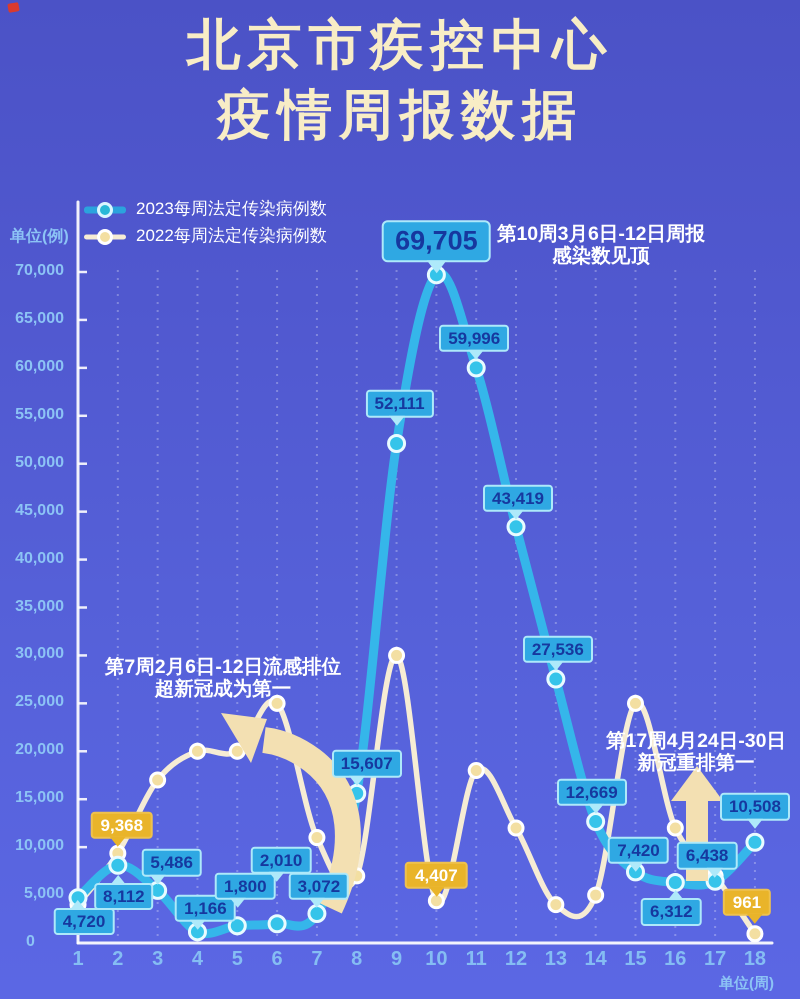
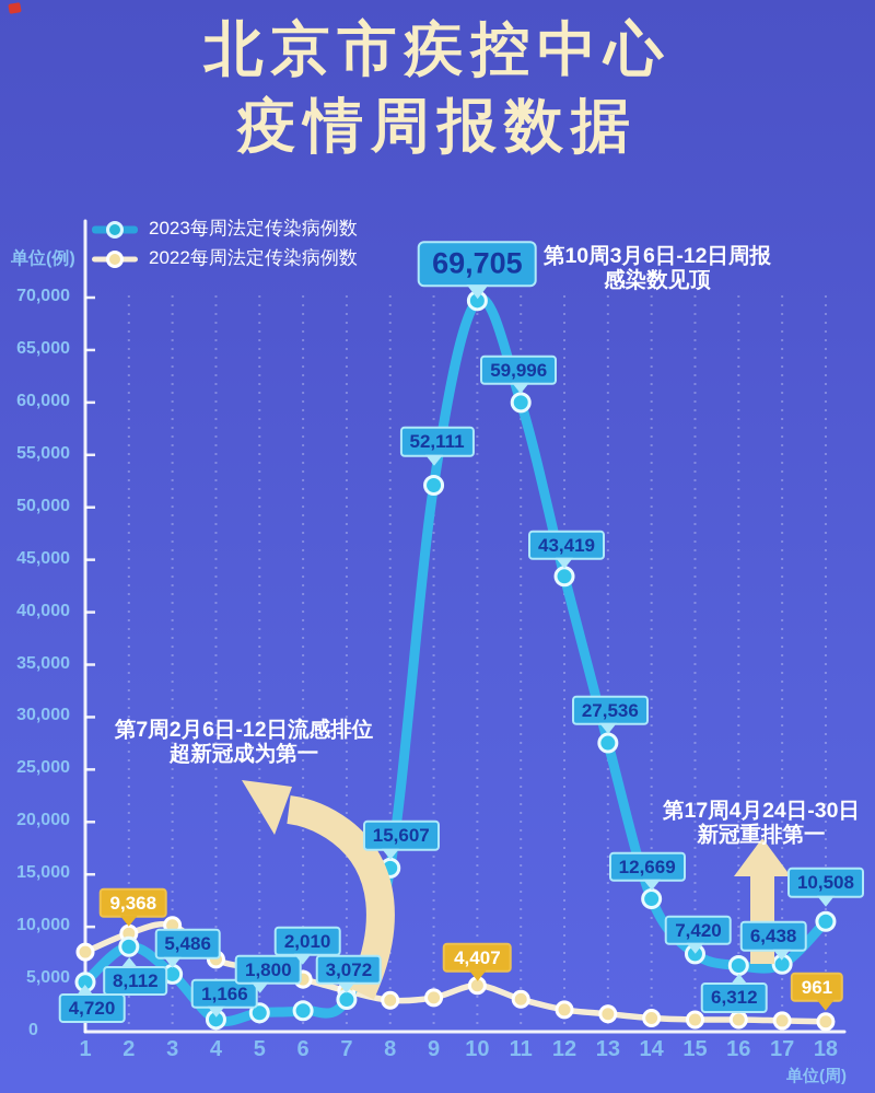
2022每周法定传染病例数/1: 4000 -> 8000
2022每周法定传染病例数/3: 17000 -> 10000
2022每周法定传染病例数/4: 20000 -> 7000
2022每周法定传染病例数/5: 20000 -> 6000
2022每周法定传染病例数/6: 25000 -> 5000
2022每周法定传染病例数/7: 11000 -> 4000
2022每周法定传染病例数/8: 7000 -> 3000
2022每周法定传染病例数/9: 30000 -> 3000
2022每周法定传染病例数/11: 18000 -> 3000
2022每周法定传染病例数/12: 12000 -> 2000
2022每周法定传染病例数/13: 4000 -> 2000
2022每周法定传染病例数/14: 5000 -> 1000
2022每周法定传染病例数/15: 25000 -> 1000
2022每周法定传染病例数/16: 12000 -> 1000
2022每周法定传染病例数/17: 7000 -> 1000
